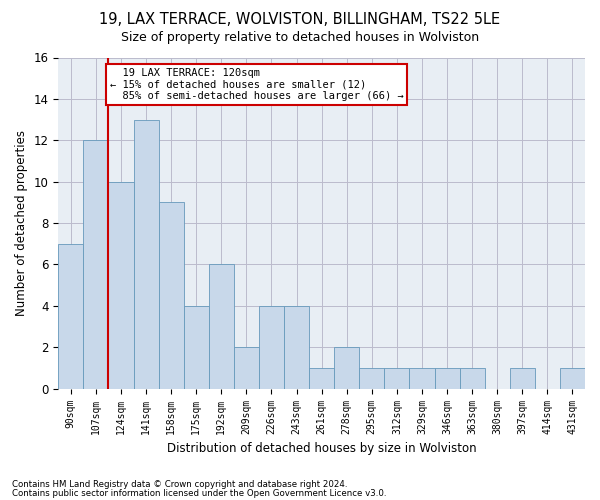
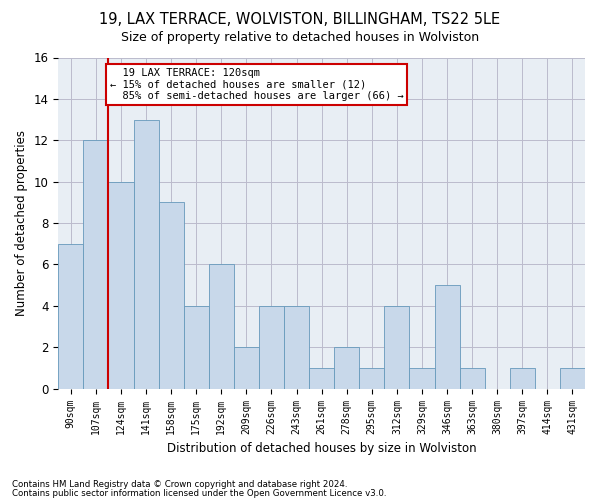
312sqm: 1 -> 4
346sqm: 1 -> 5
